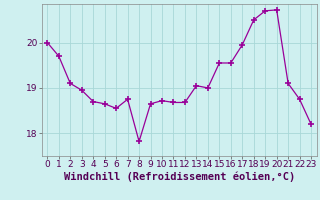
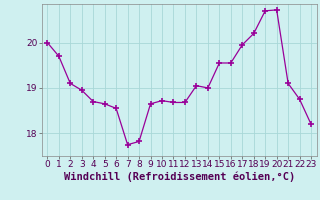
7: 18.75 -> 17.75
18: 20.50 -> 20.20
